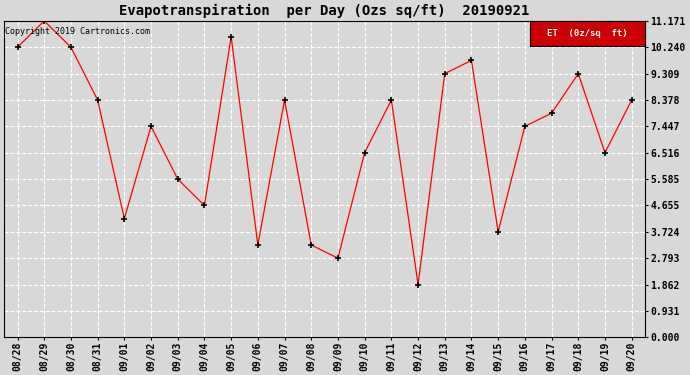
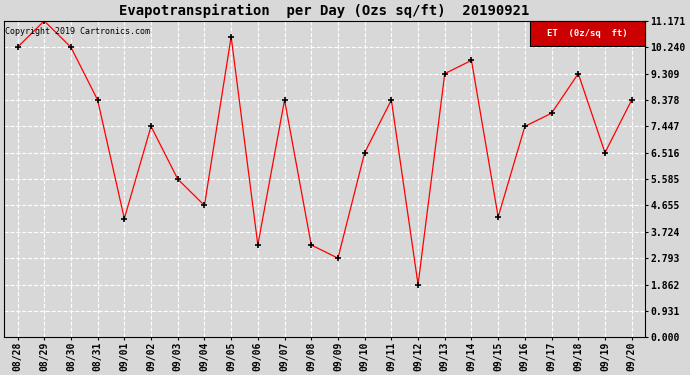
09/15: 3.72 -> 4.25
